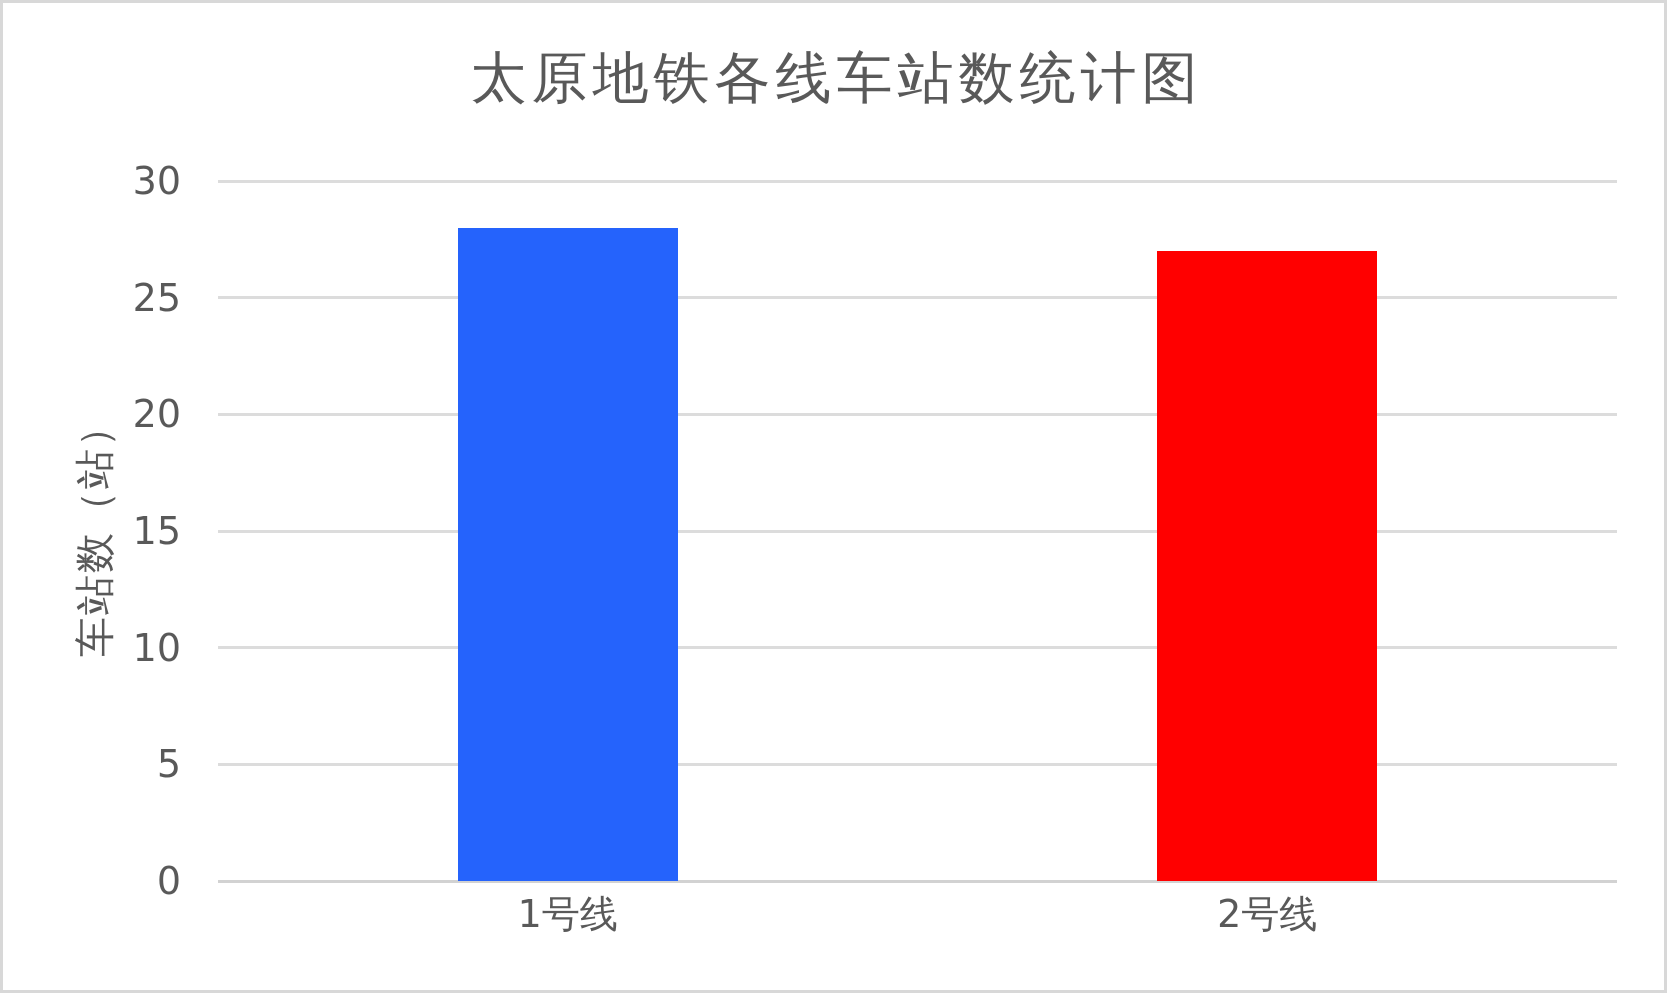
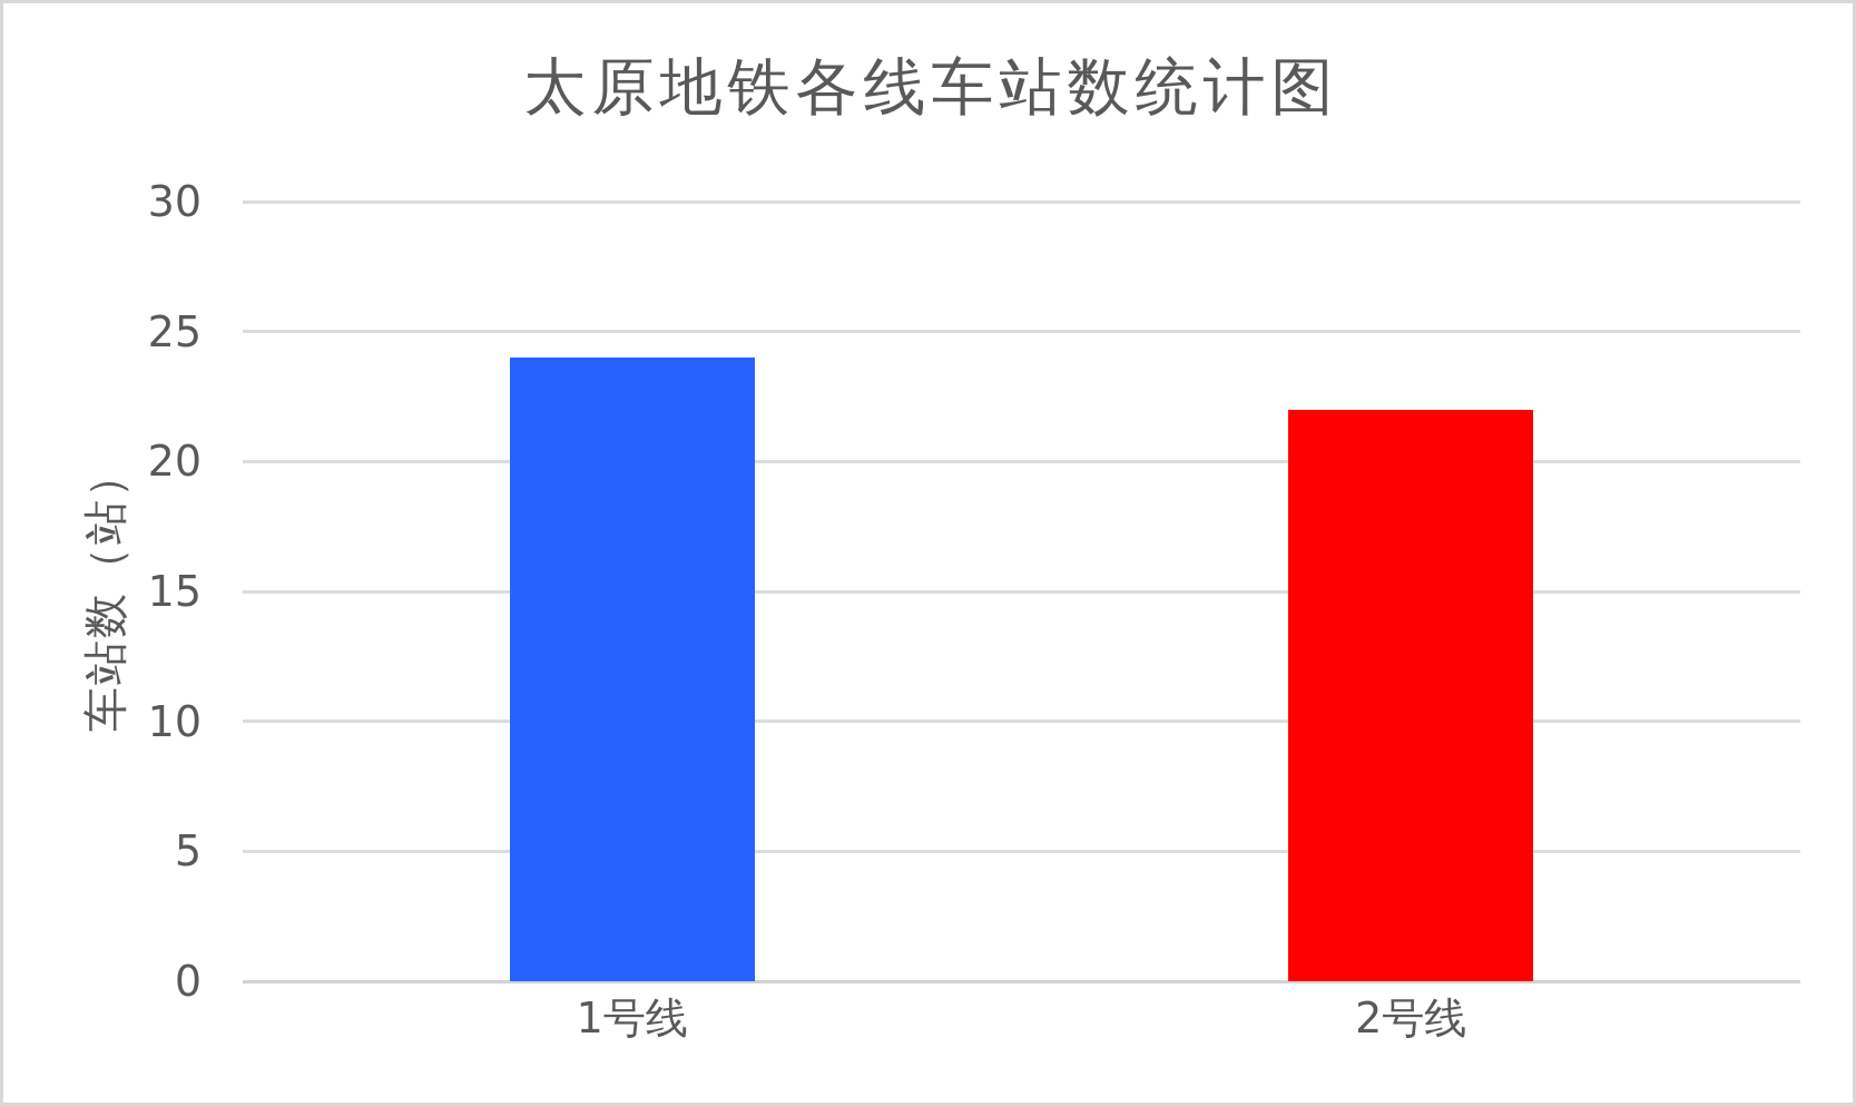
1号线: 28 -> 24
2号线: 27 -> 22
